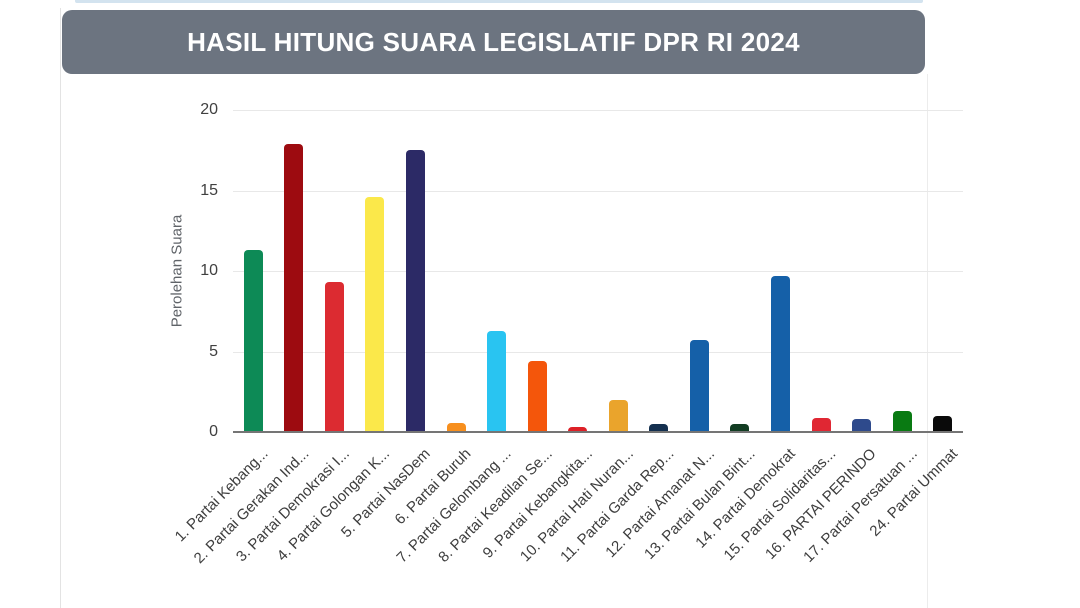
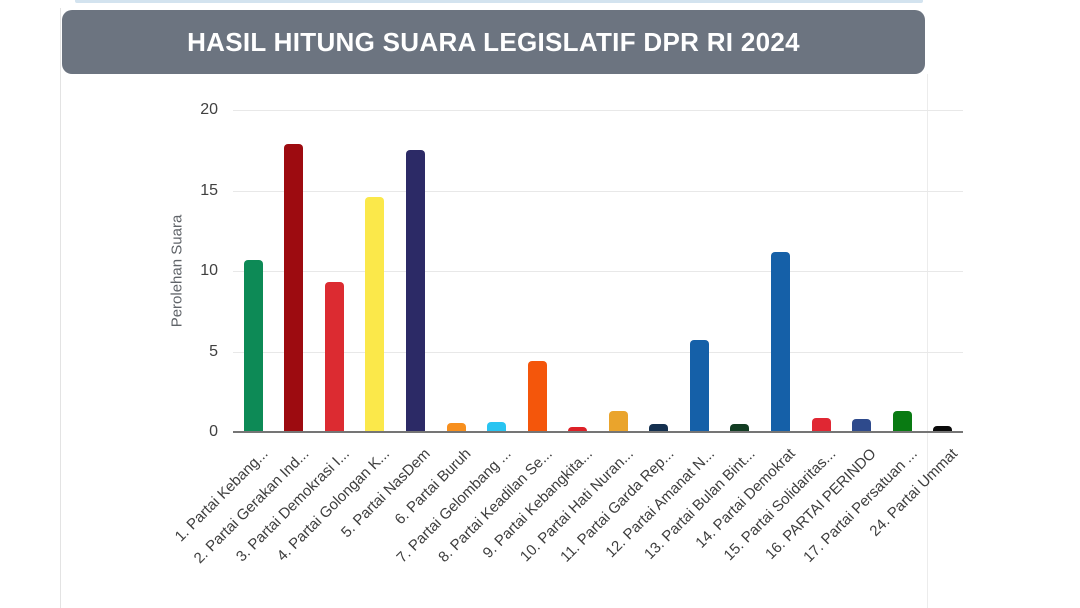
1. Partai Kebang...: 11.3 -> 10.7
7. Partai Gelombang ...: 6.3 -> 0.6
10. Partai Hati Nuran...: 2.0 -> 1.3
14. Partai Demokrat: 9.7 -> 11.2
24. Partai Ummat: 1.0 -> 0.3
